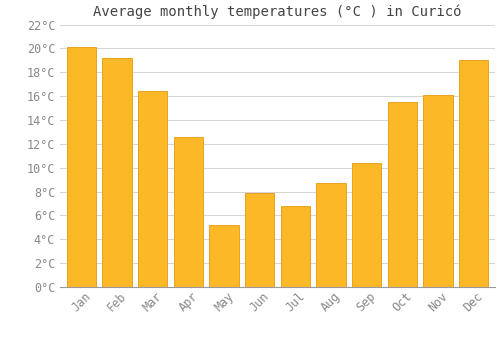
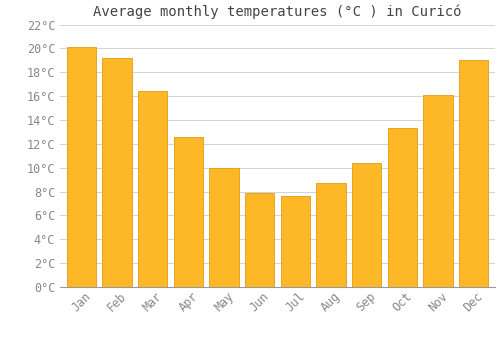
May: 5.2°C -> 10.0°C
Jul: 6.8°C -> 7.6°C
Oct: 15.5°C -> 13.3°C
